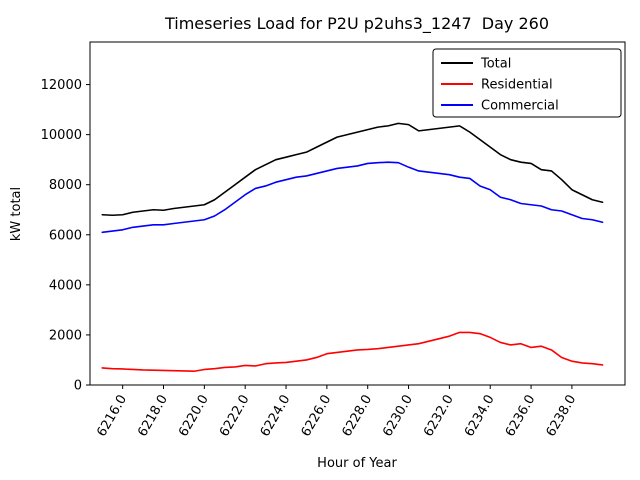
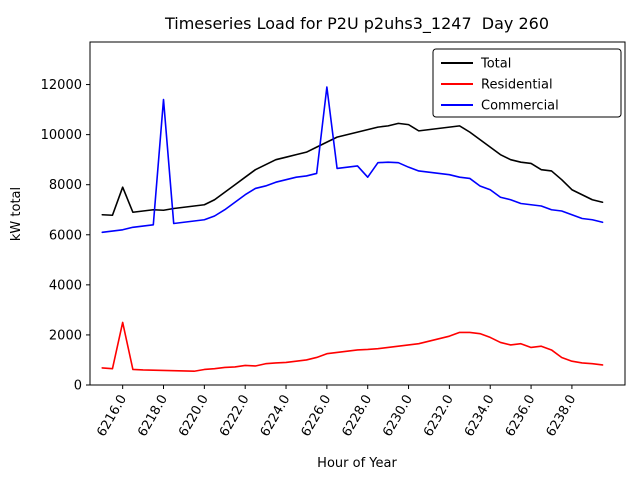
Total/6216.0: 6800 -> 7900
Residential/6216.0: 600 -> 2500
Commercial/6218.0: 6400 -> 11400
Commercial/6226.0: 8600 -> 11900
Commercial/6228.0: 8800 -> 8300
